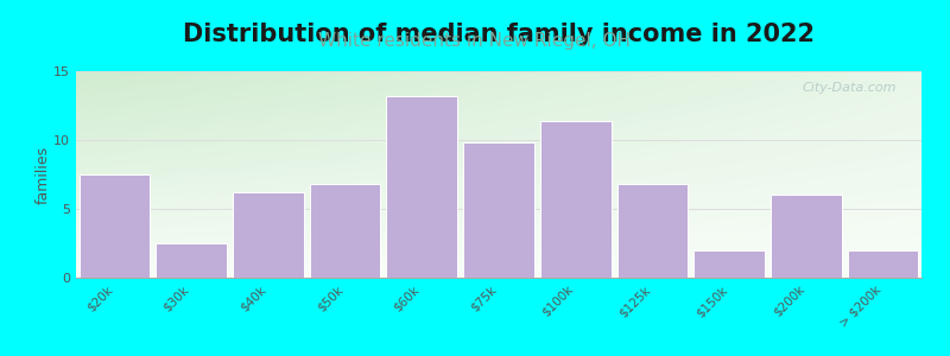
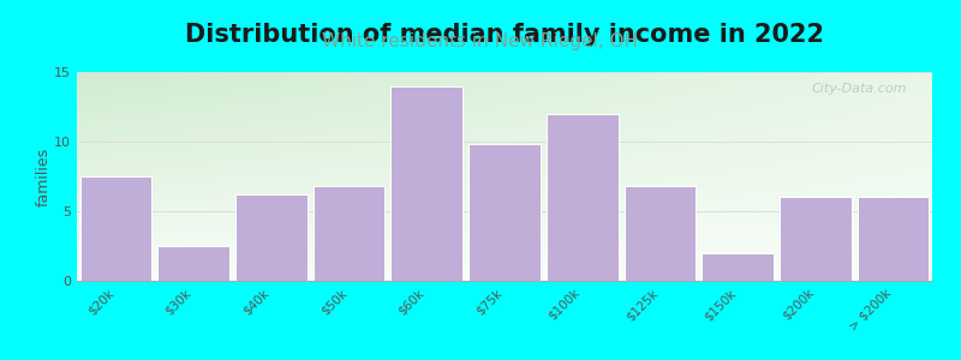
$60k: 13.2 -> 14.0
$100k: 11.4 -> 12.0
> $200k: 2.0 -> 6.0
